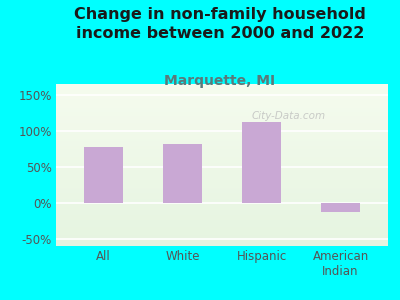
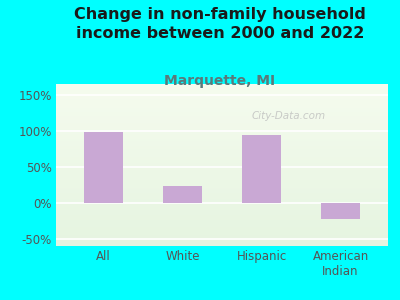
All: 78% -> 98%
White: 82% -> 24%
Hispanic: 112% -> 94%
American Indian: -13% -> -22%
